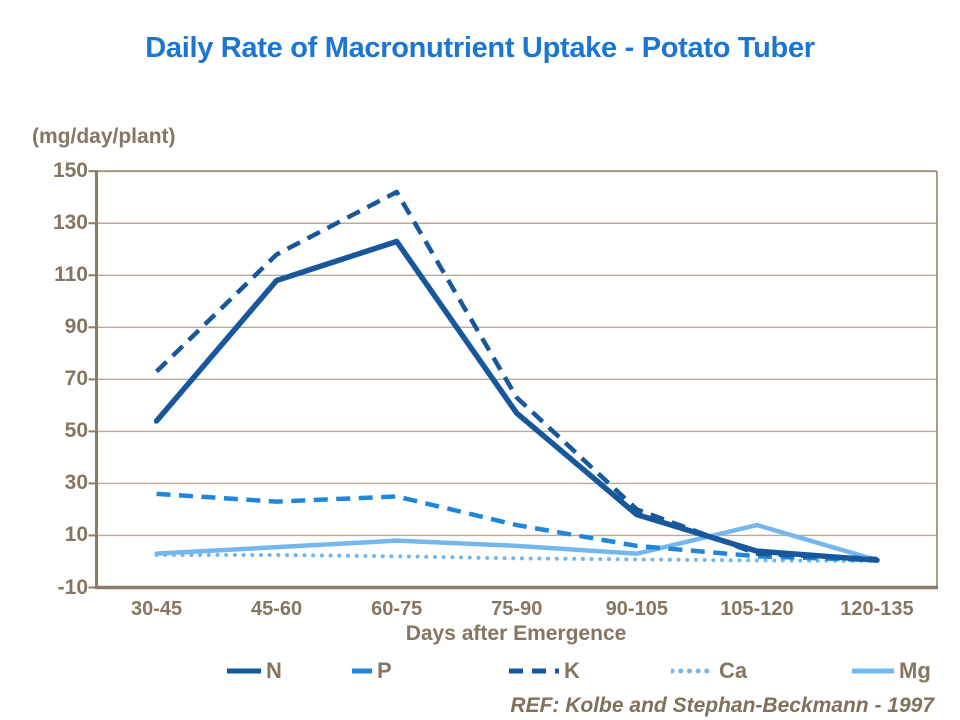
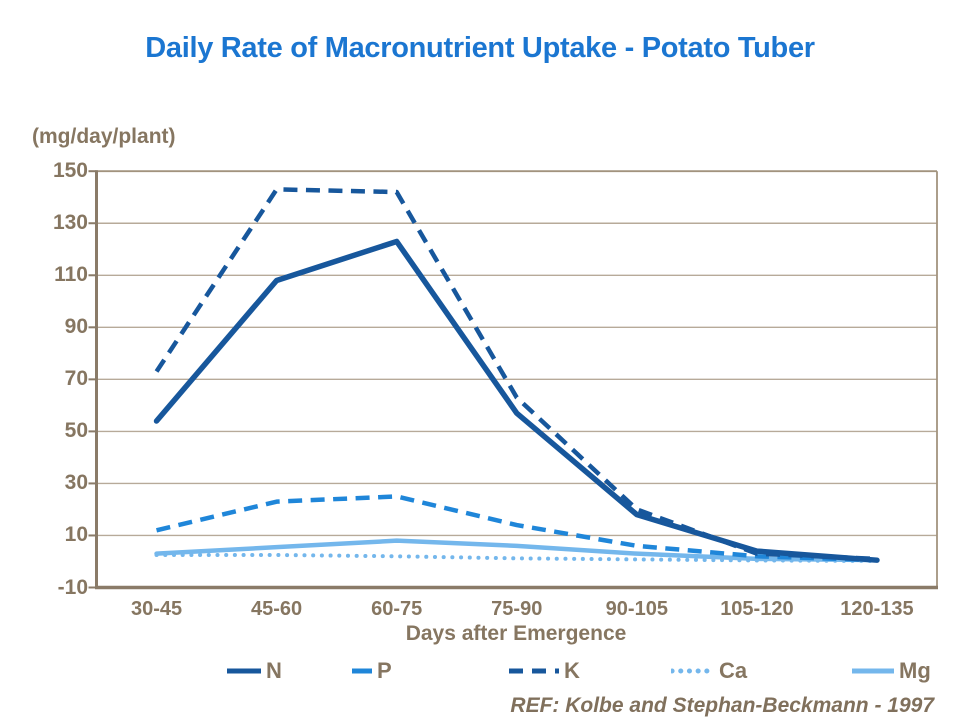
P/30-45: 26 -> 12
K/45-60: 118 -> 143
Mg/105-120: 14 -> 1
